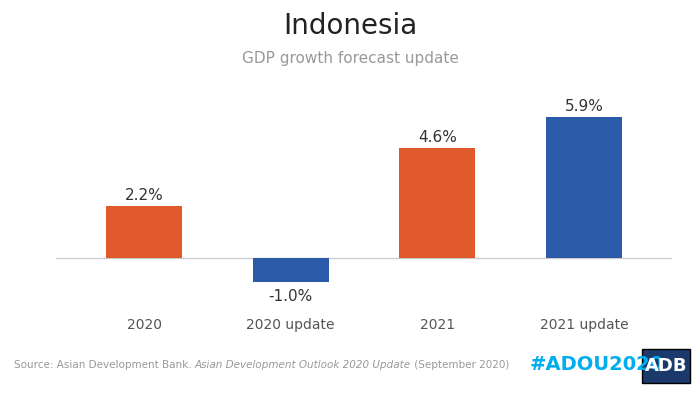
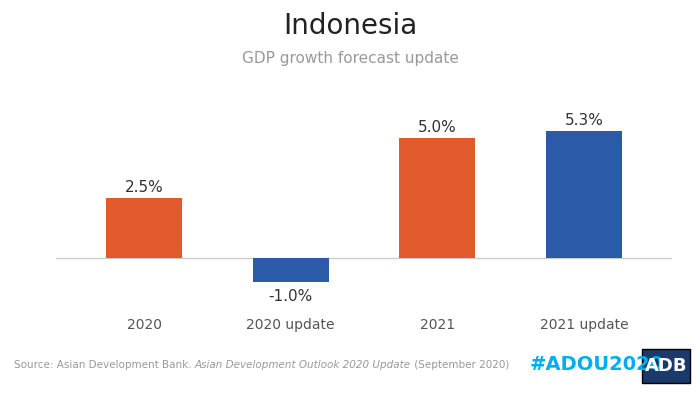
2020: 2.2% -> 2.5%
2021: 4.6% -> 5.0%
2021 update: 5.9% -> 5.3%
